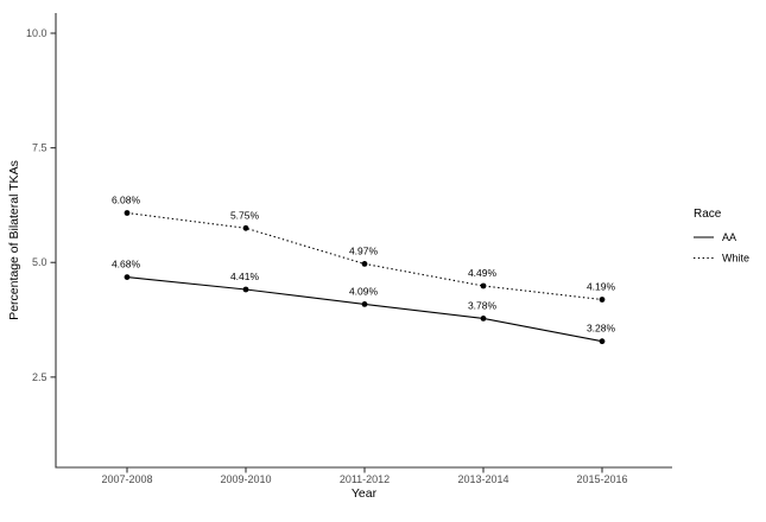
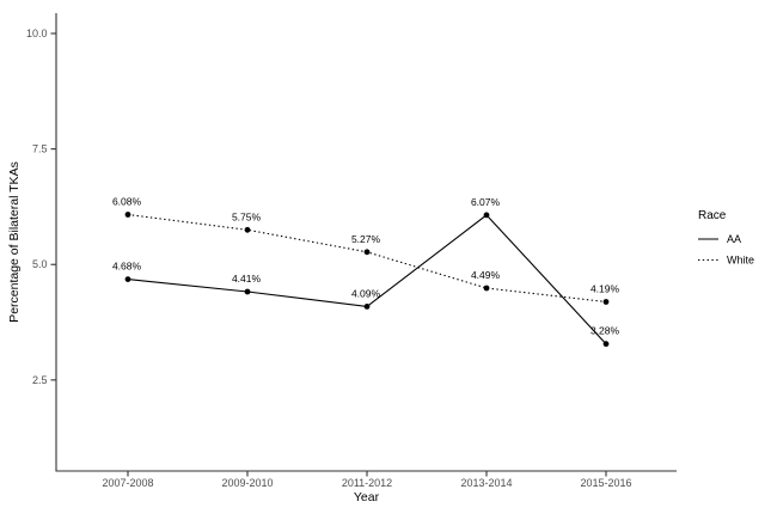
White/2011-2012: 4.97% -> 5.27%
AA/2013-2014: 3.78% -> 6.07%
